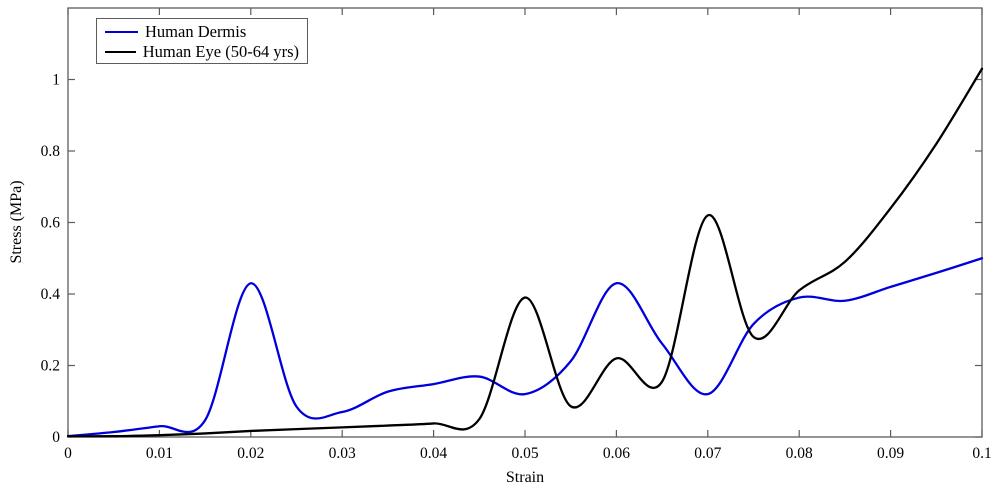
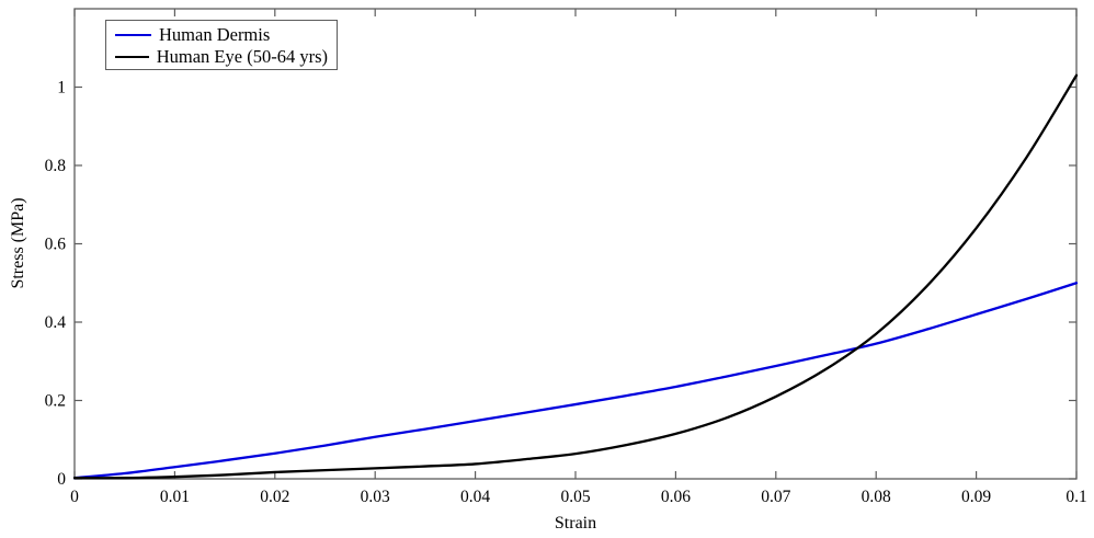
Human Dermis/0.02: 0.43 -> 0.07
Human Dermis/0.03: 0.07 -> 0.11
Human Dermis/0.05: 0.12 -> 0.19
Human Eye (50-64 yrs)/0.05: 0.39 -> 0.06
Human Dermis/0.06: 0.43 -> 0.23
Human Eye (50-64 yrs)/0.06: 0.22 -> 0.12
Human Dermis/0.07: 0.12 -> 0.29
Human Eye (50-64 yrs)/0.07: 0.62 -> 0.21
Human Dermis/0.08: 0.39 -> 0.34
Human Eye (50-64 yrs)/0.08: 0.41 -> 0.37
